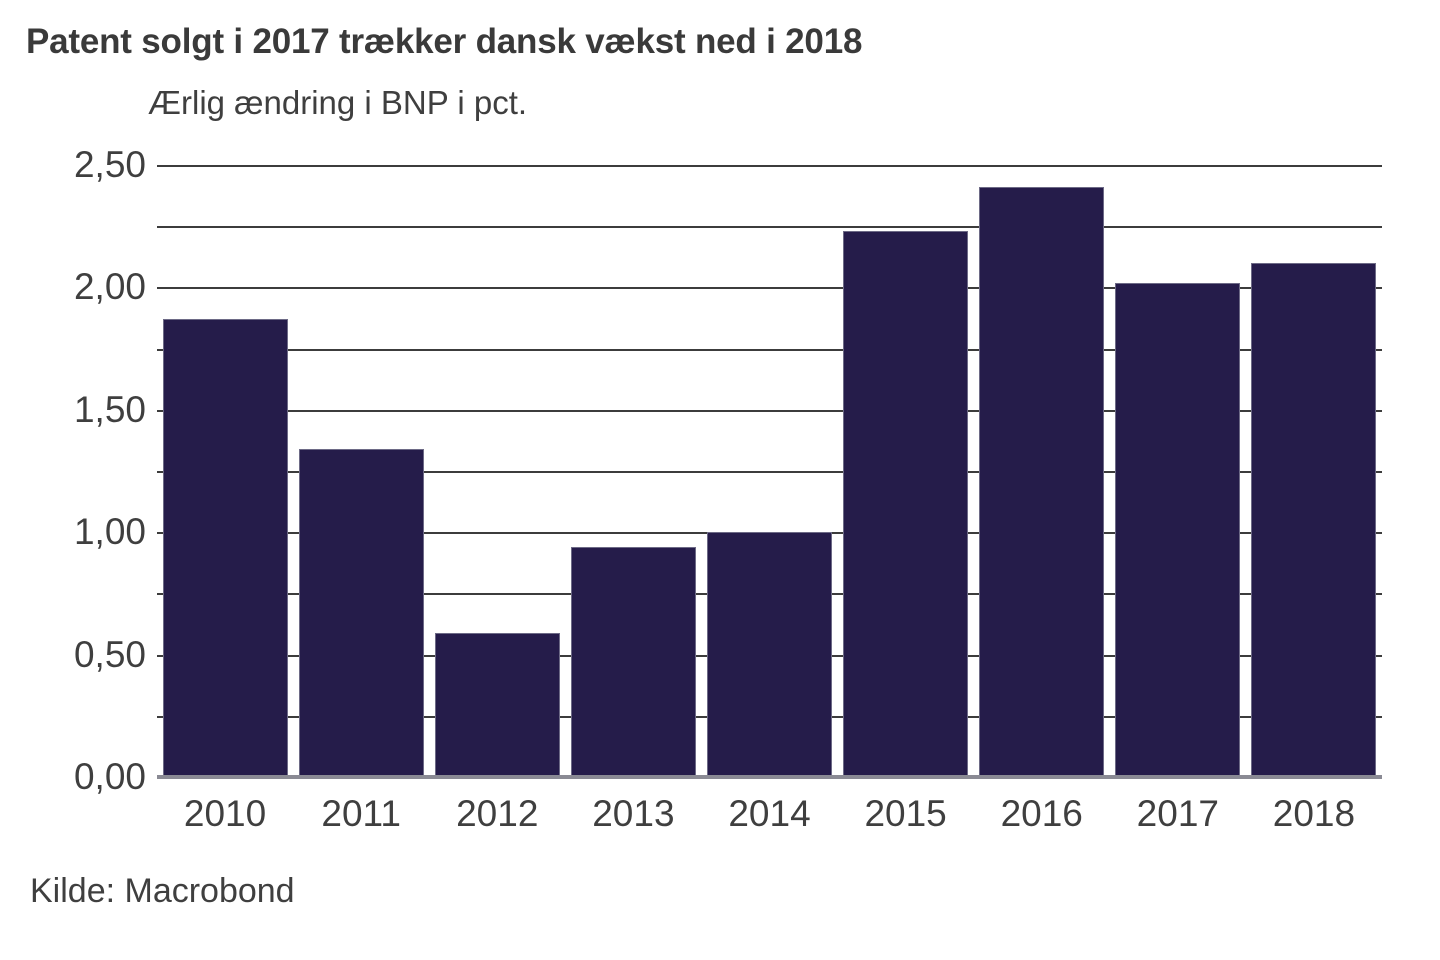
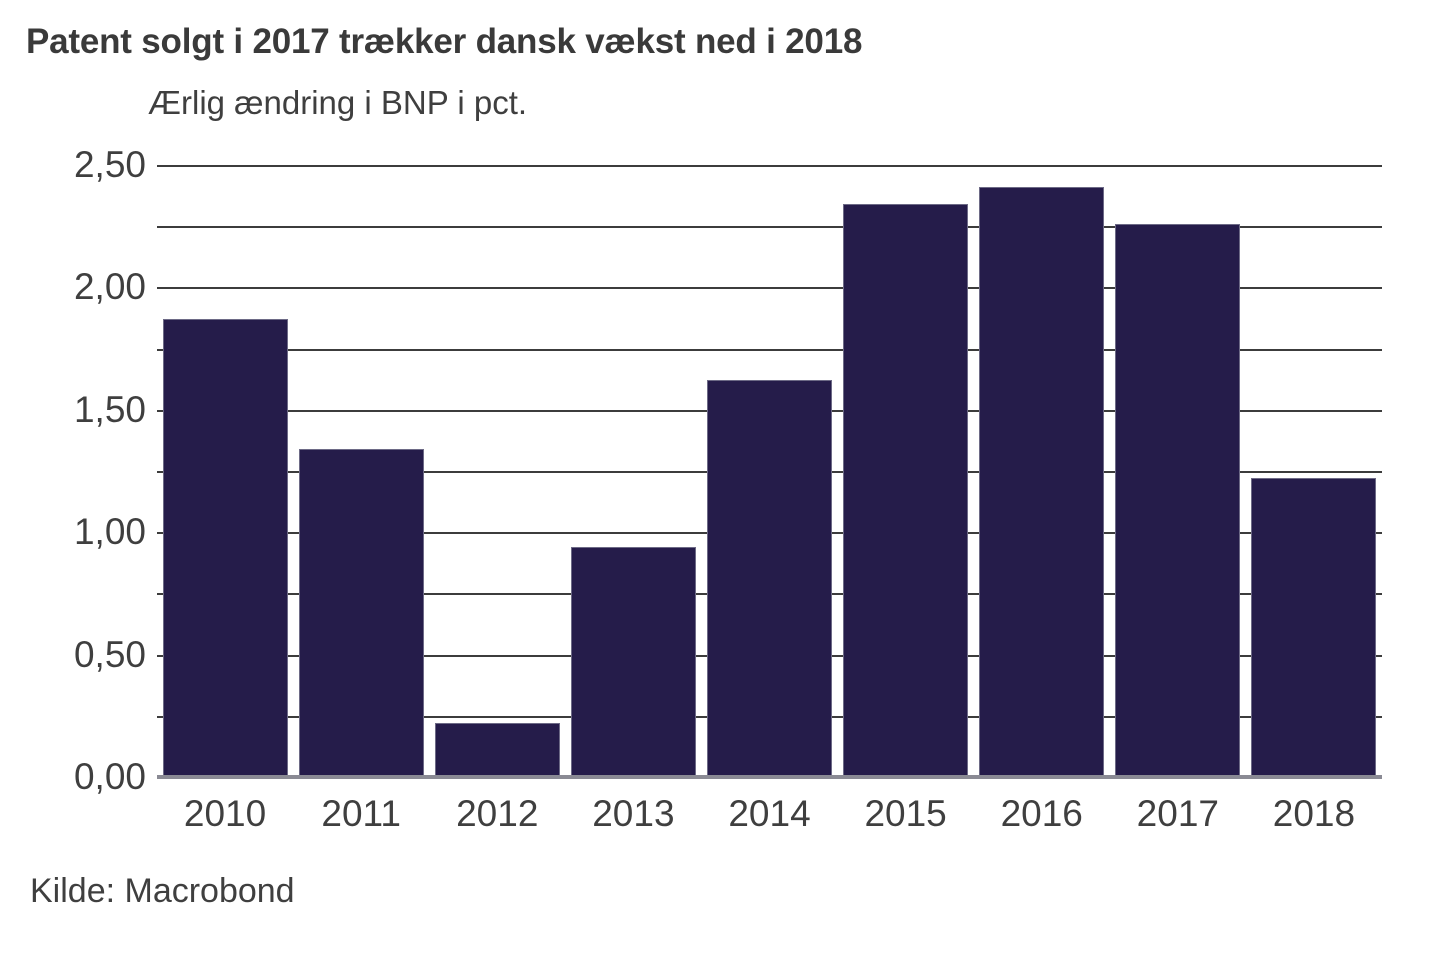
2012: 0,59 -> 0,22
2014: 1,00 -> 1,62
2015: 2,23 -> 2,34
2017: 2,02 -> 2,26
2018: 2,10 -> 1,22
